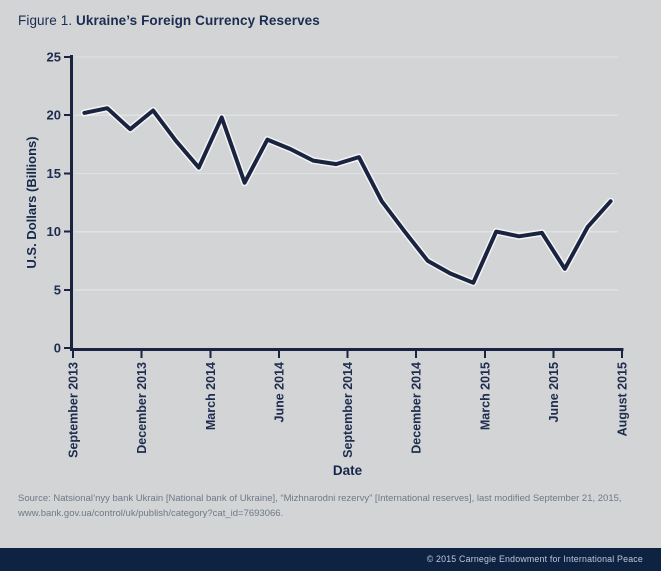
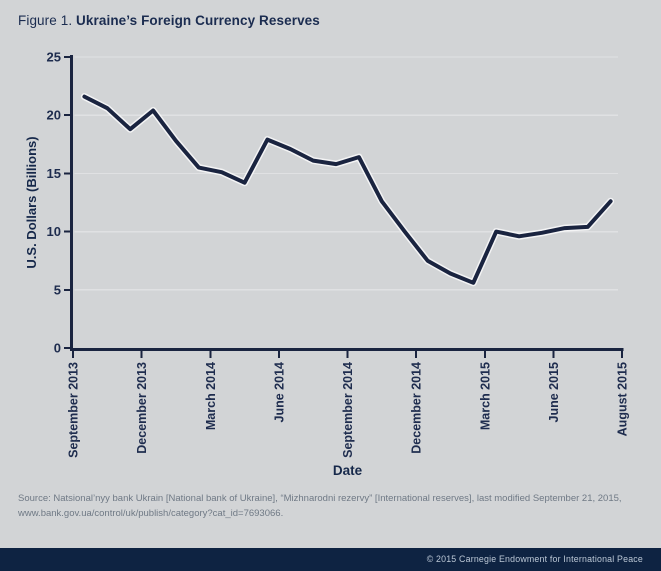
September 2013: 20.2 -> 21.6
March 2014: 19.8 -> 15.1
June 2015: 6.8 -> 10.3
